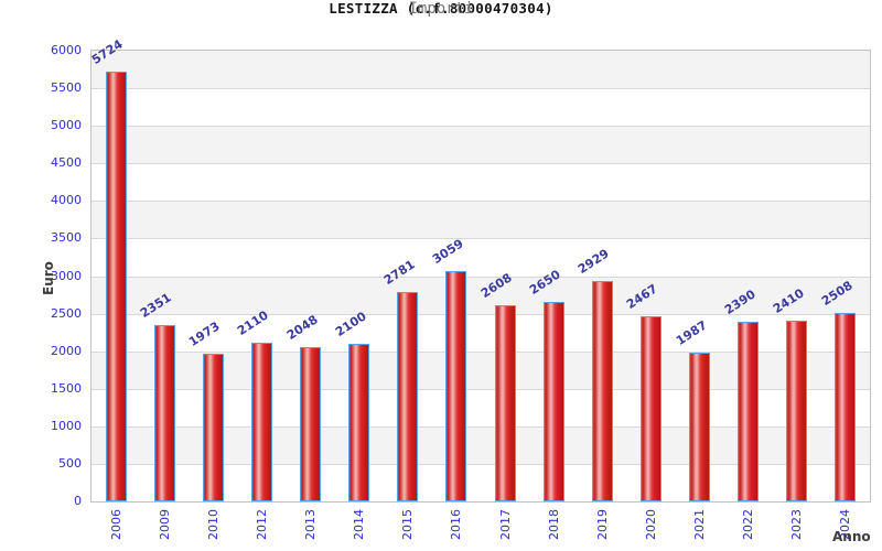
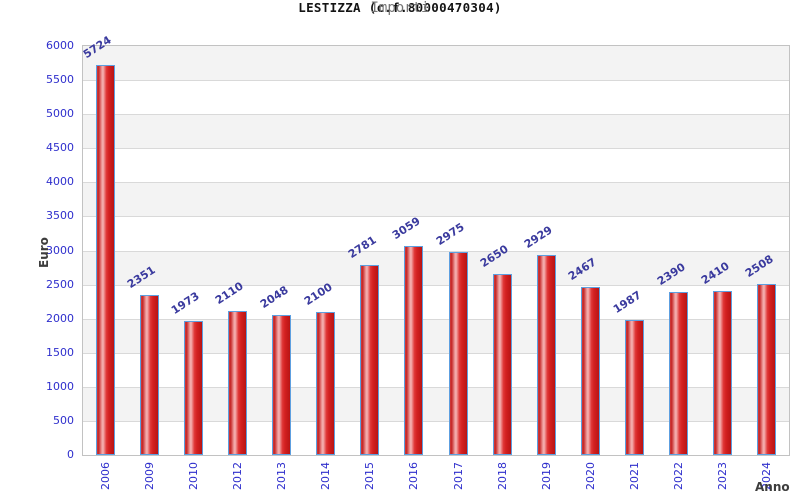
2017: 2608 -> 2975
